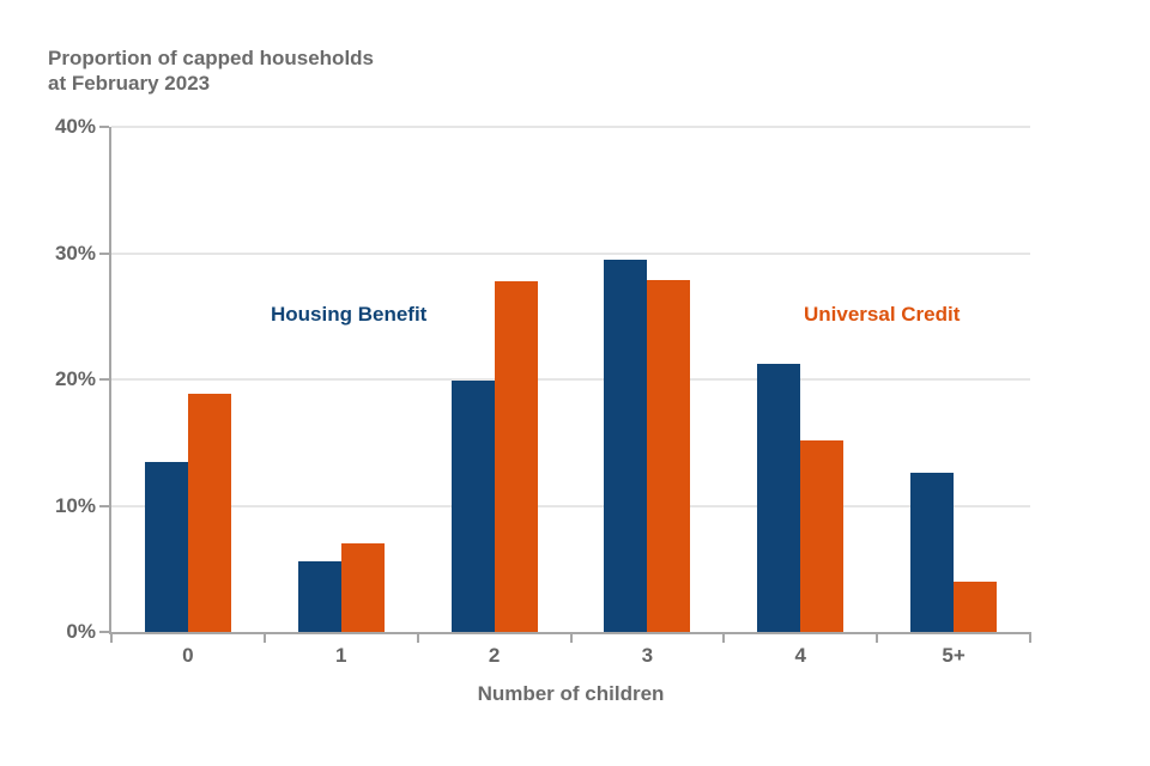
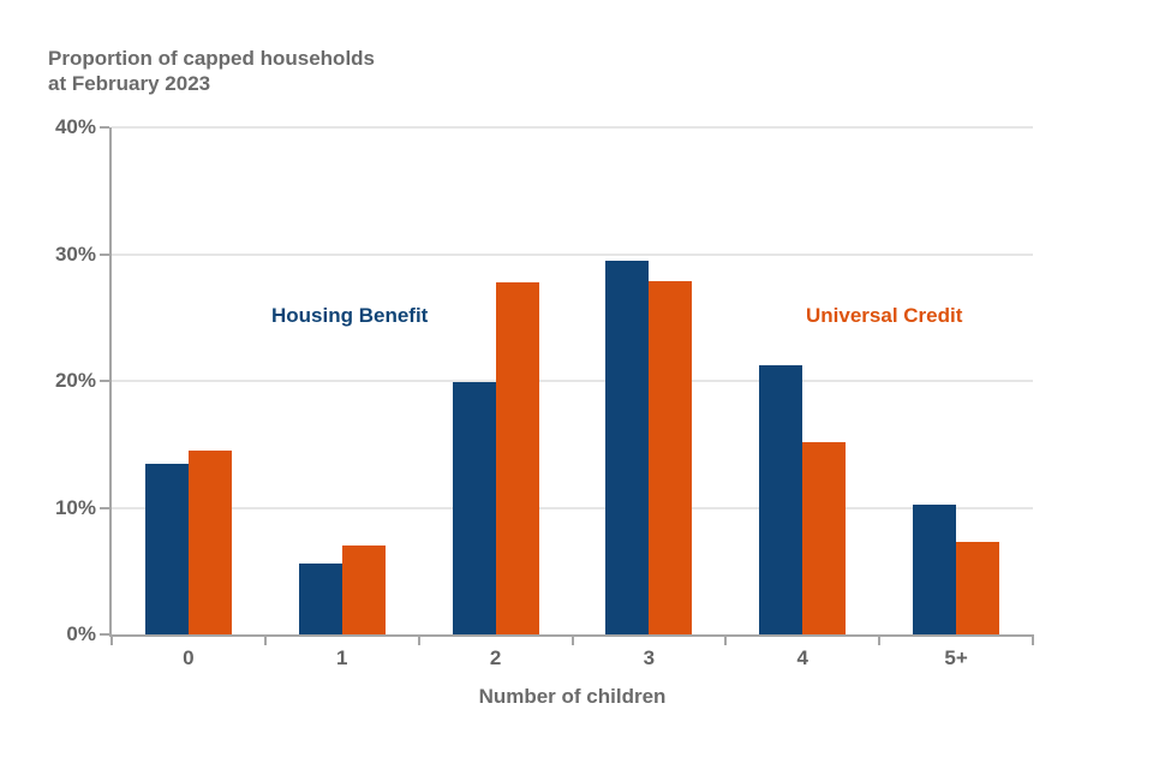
Universal Credit/0: 18.9% -> 14.5%
Housing Benefit/5+: 12.6% -> 10.2%
Universal Credit/5+: 4.0% -> 7.3%
